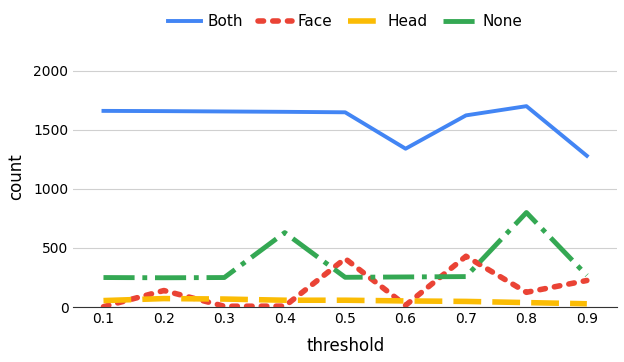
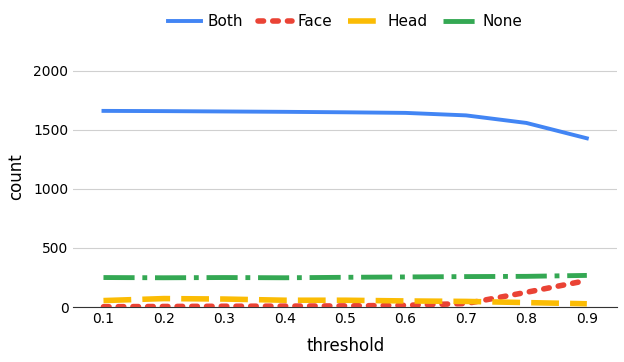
Face/0.2: 140 -> 0
None/0.4: 630 -> 250
Face/0.5: 410 -> 10
Both/0.6: 1340 -> 1640
Face/0.7: 430 -> 30
Both/0.8: 1700 -> 1560
None/0.8: 800 -> 260
Both/0.9: 1280 -> 1430
